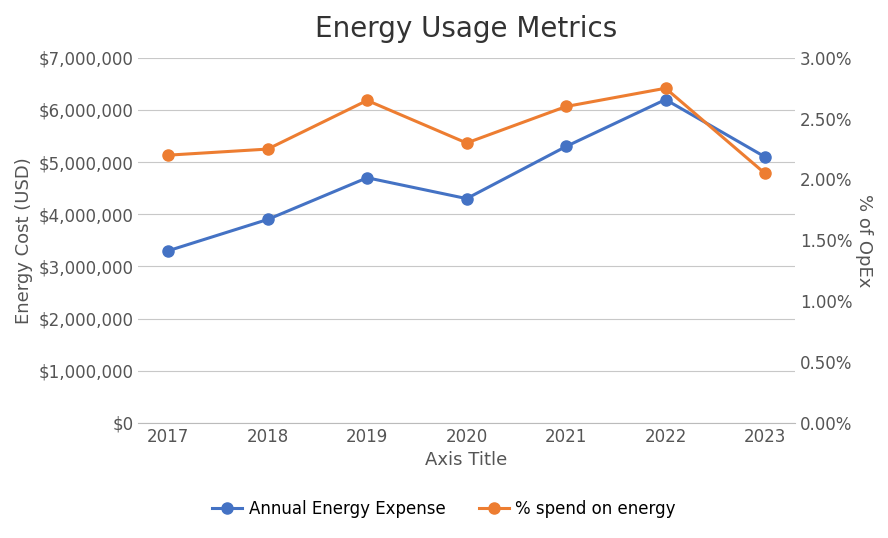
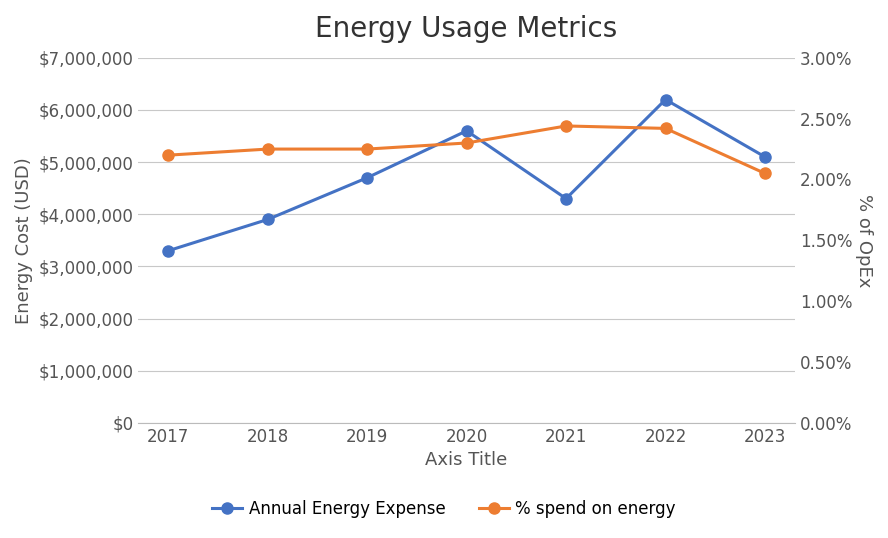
% spend on energy/2019: 2.65% -> 2.25%
Annual Energy Expense/2020: $4,300,000 -> $5,600,000
Annual Energy Expense/2021: $5,300,000 -> $4,300,000
% spend on energy/2021: 2.60% -> 2.44%
% spend on energy/2022: 2.75% -> 2.42%
